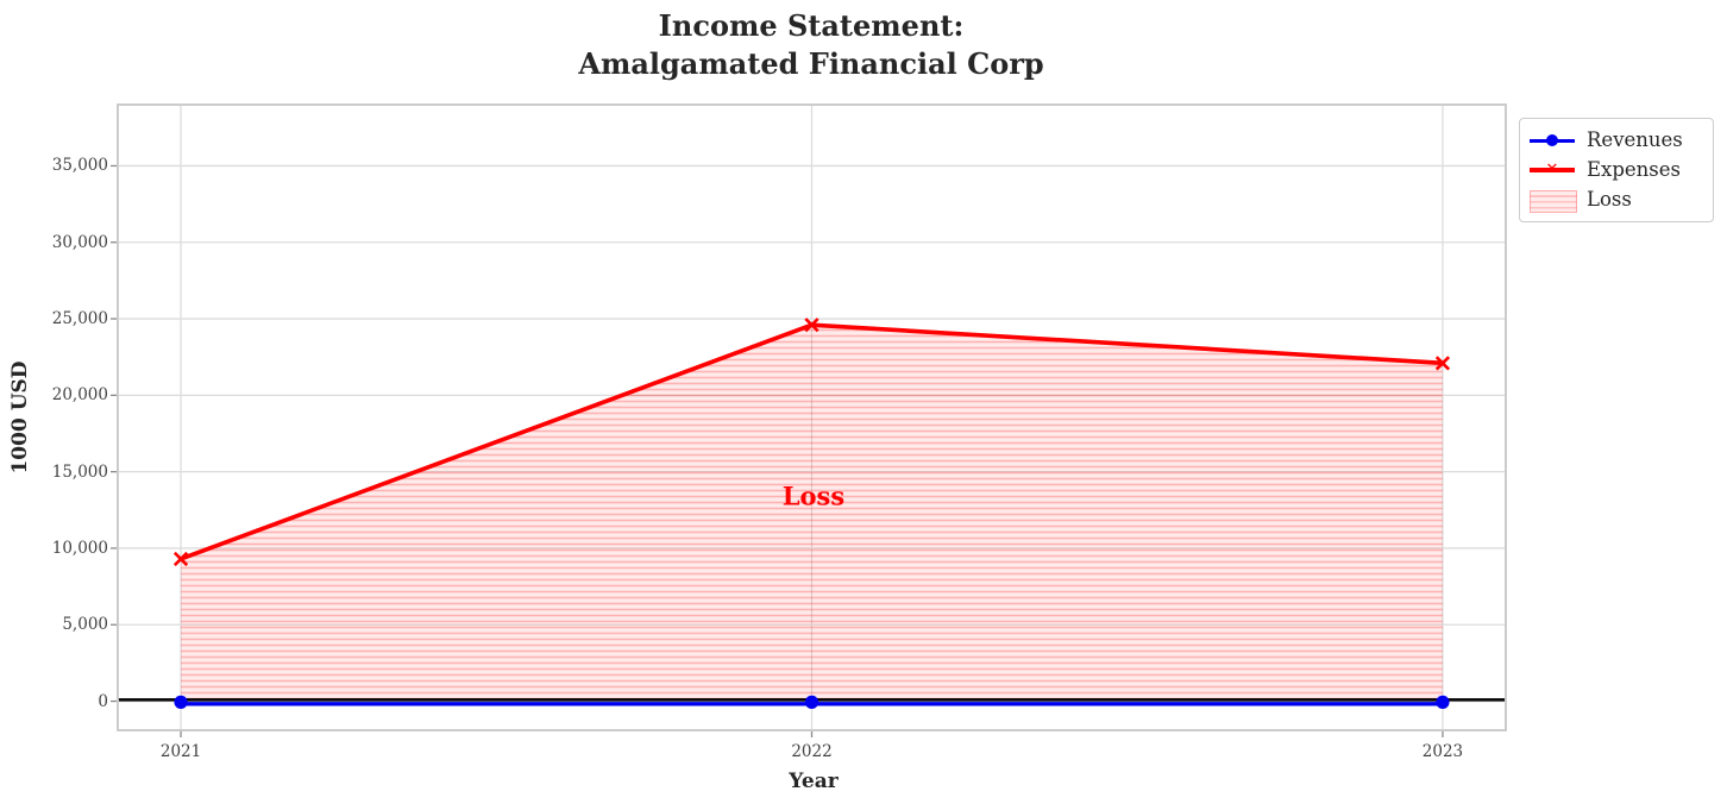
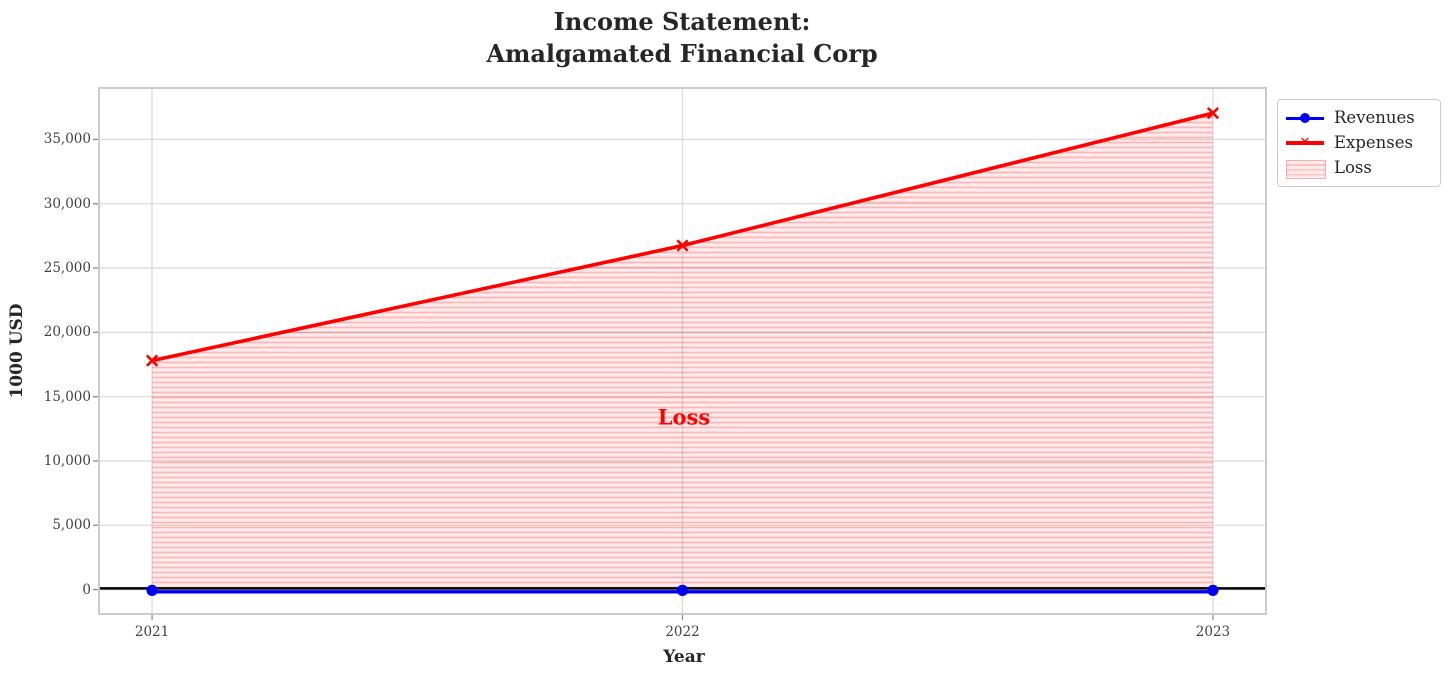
Expenses/2021: 9300 -> 17800
Expenses/2022: 24600 -> 26800
Expenses/2023: 22100 -> 37000
